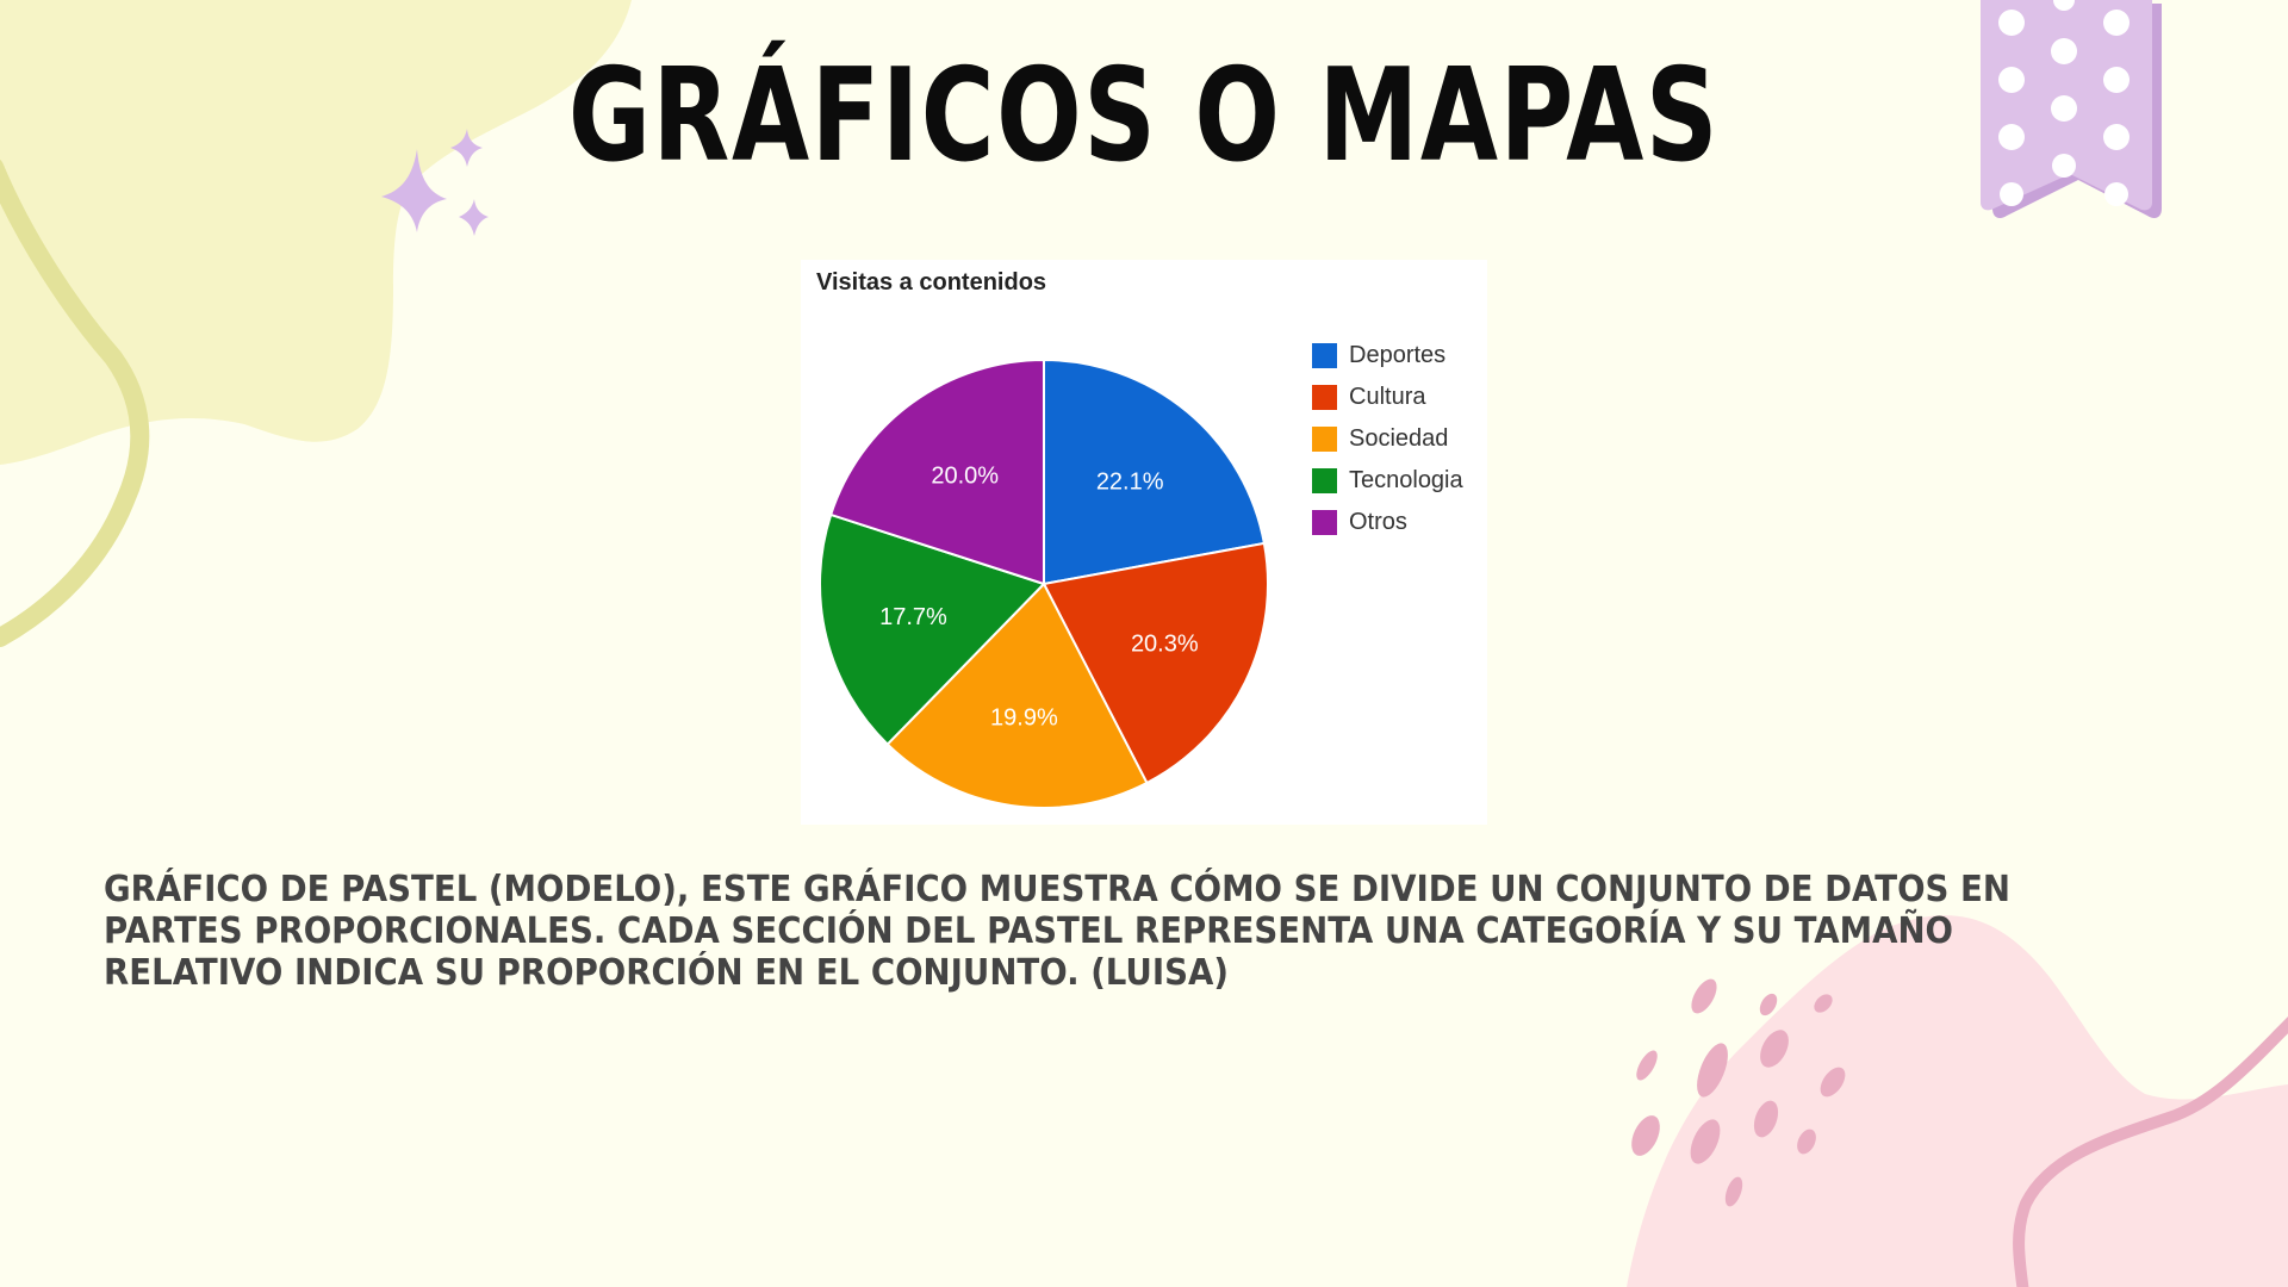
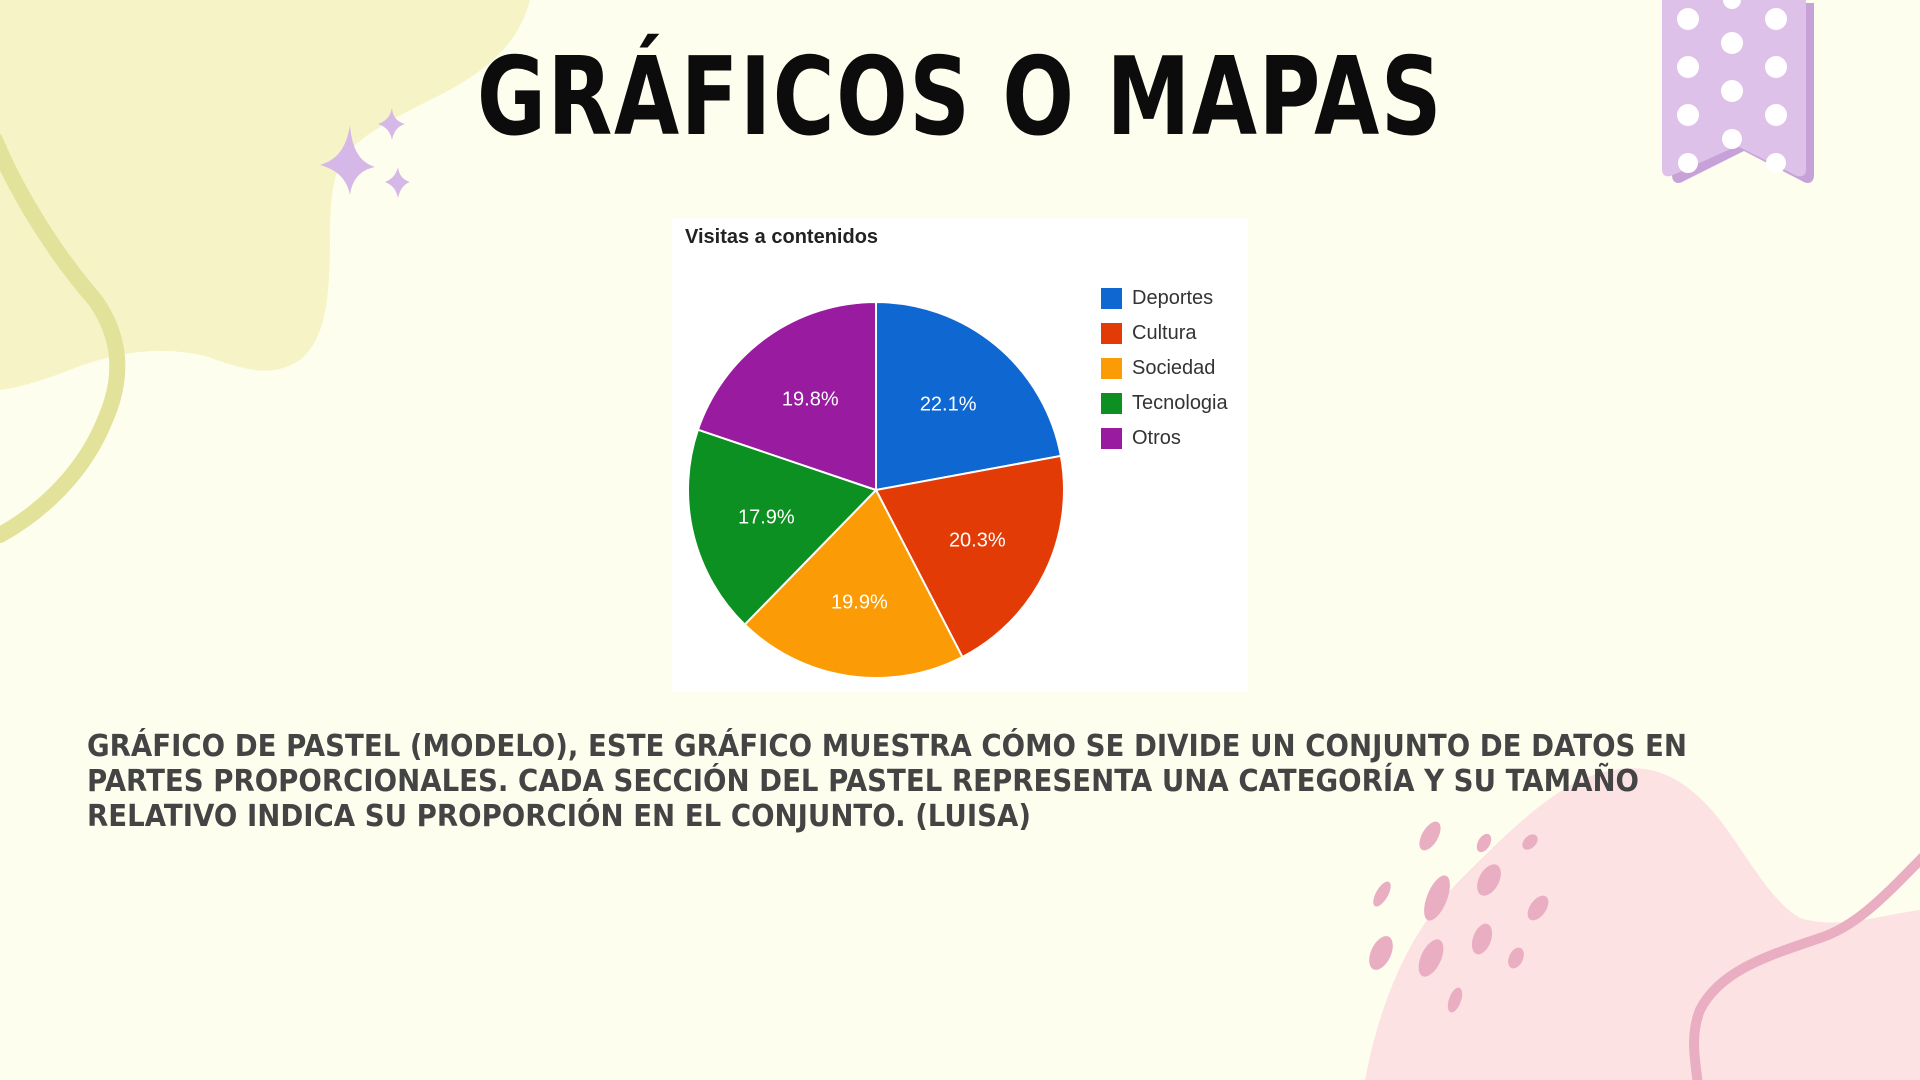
Tecnologia: 17.7% -> 17.9%
Otros: 20.0% -> 19.8%
